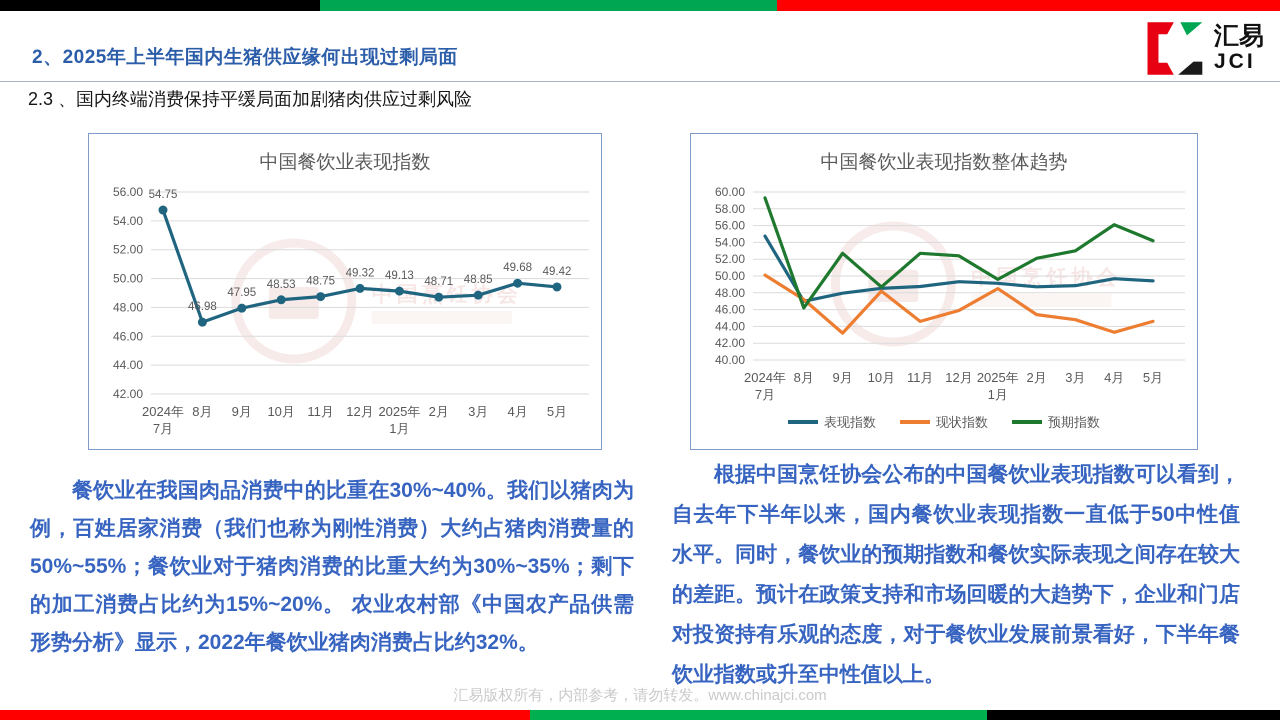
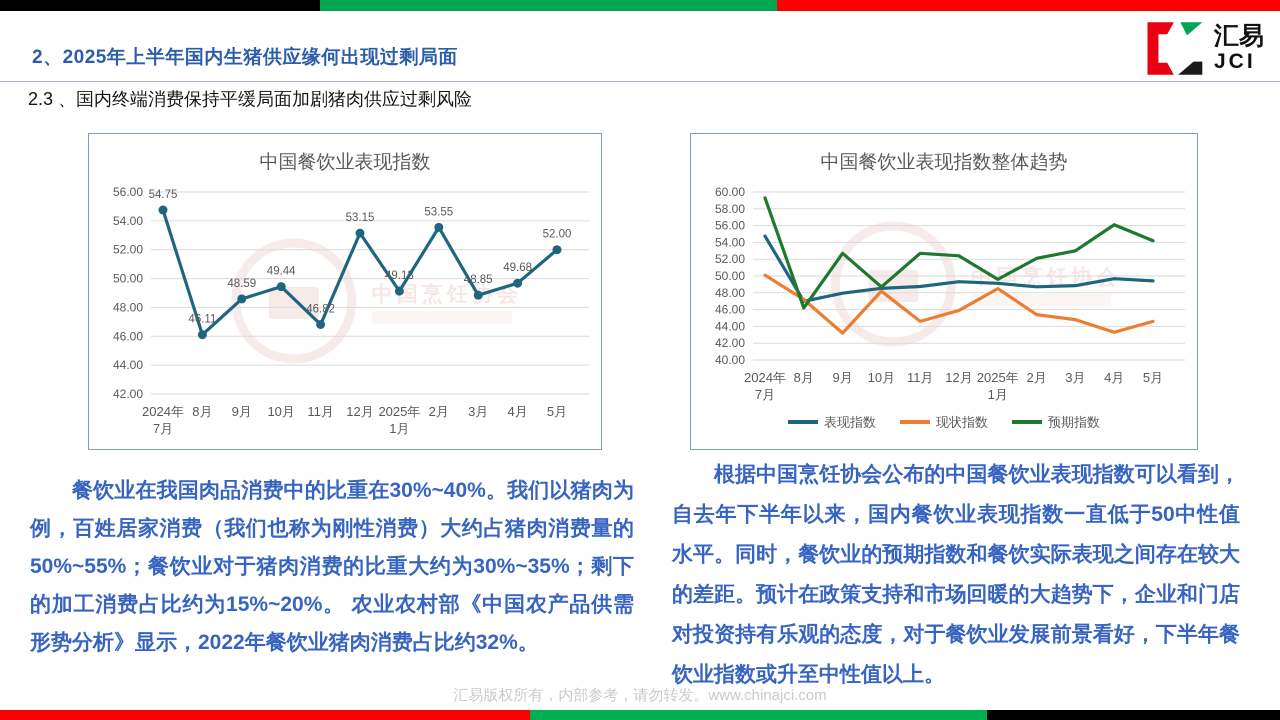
中国餐饮业表现指数/8月: 46.98 -> 46.11
中国餐饮业表现指数/9月: 47.95 -> 48.59
中国餐饮业表现指数/10月: 48.53 -> 49.44
中国餐饮业表现指数/11月: 48.75 -> 46.82
中国餐饮业表现指数/12月: 49.32 -> 53.15
中国餐饮业表现指数/2月: 48.71 -> 53.55
中国餐饮业表现指数/5月: 49.42 -> 52.00
